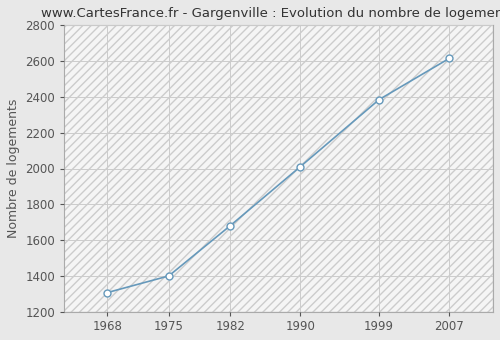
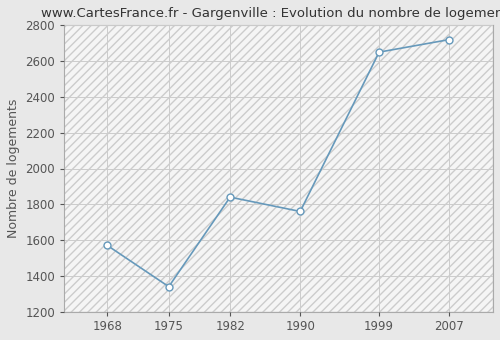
1968: 1310 -> 1570
1975: 1400 -> 1340
1982: 1680 -> 1840
1990: 2010 -> 1760
1999: 2380 -> 2650
2007: 2620 -> 2720
